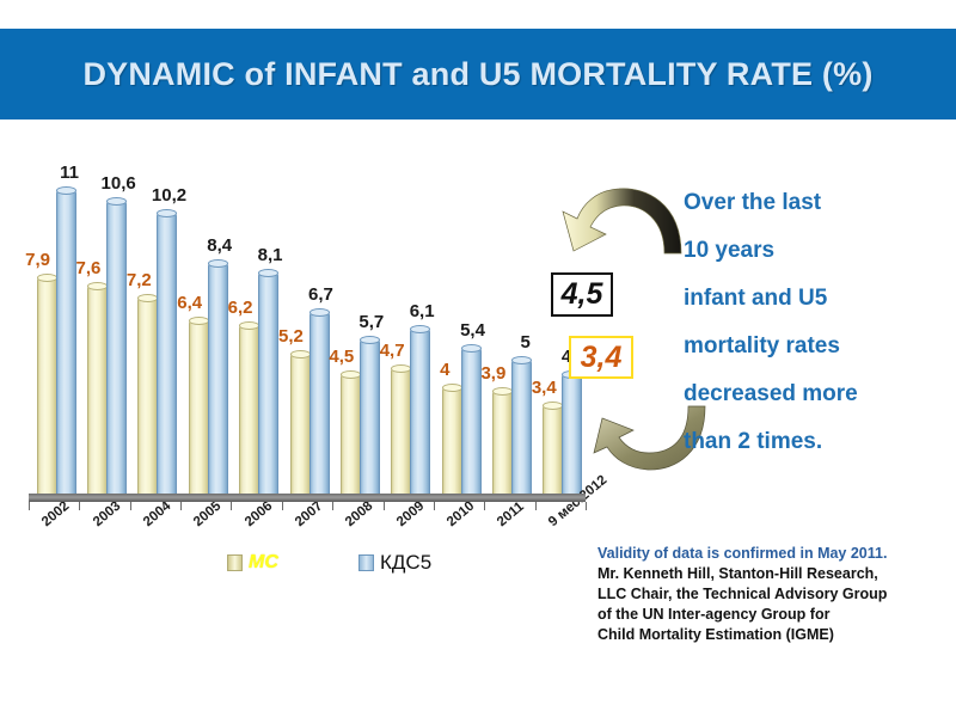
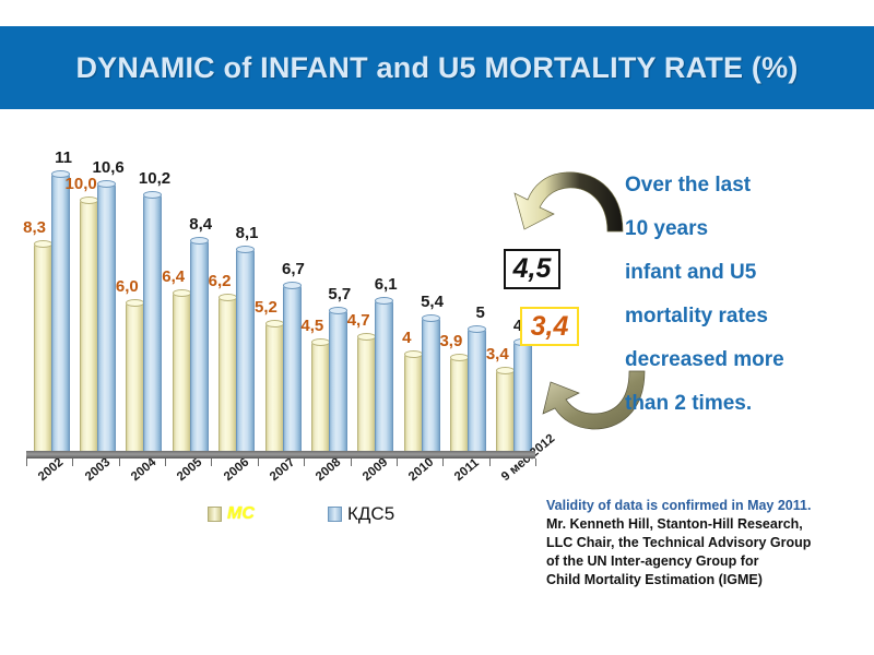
МС/2002: 7,9 -> 8,3
МС/2003: 7,6 -> 10,0
МС/2004: 7,2 -> 6,0
